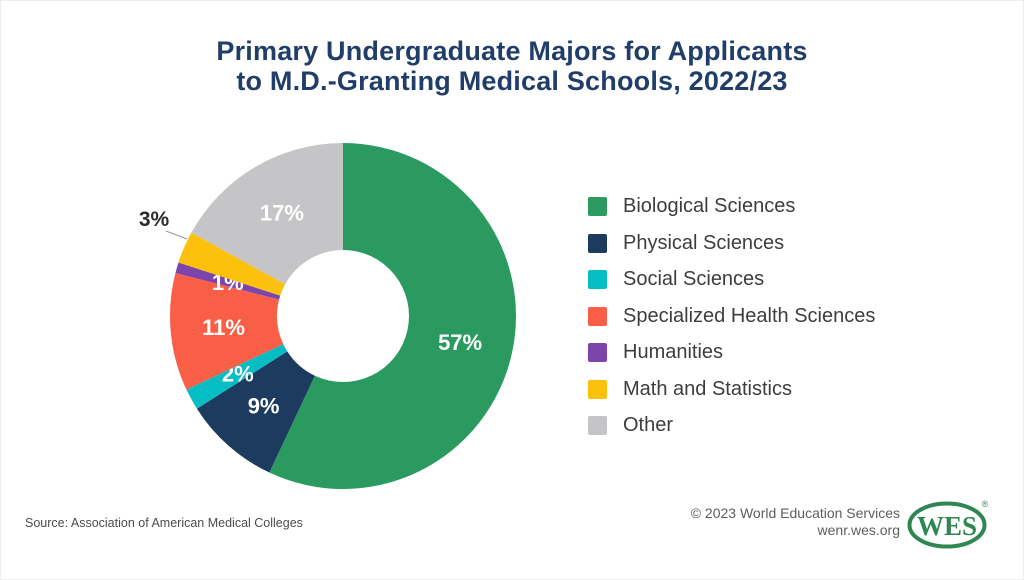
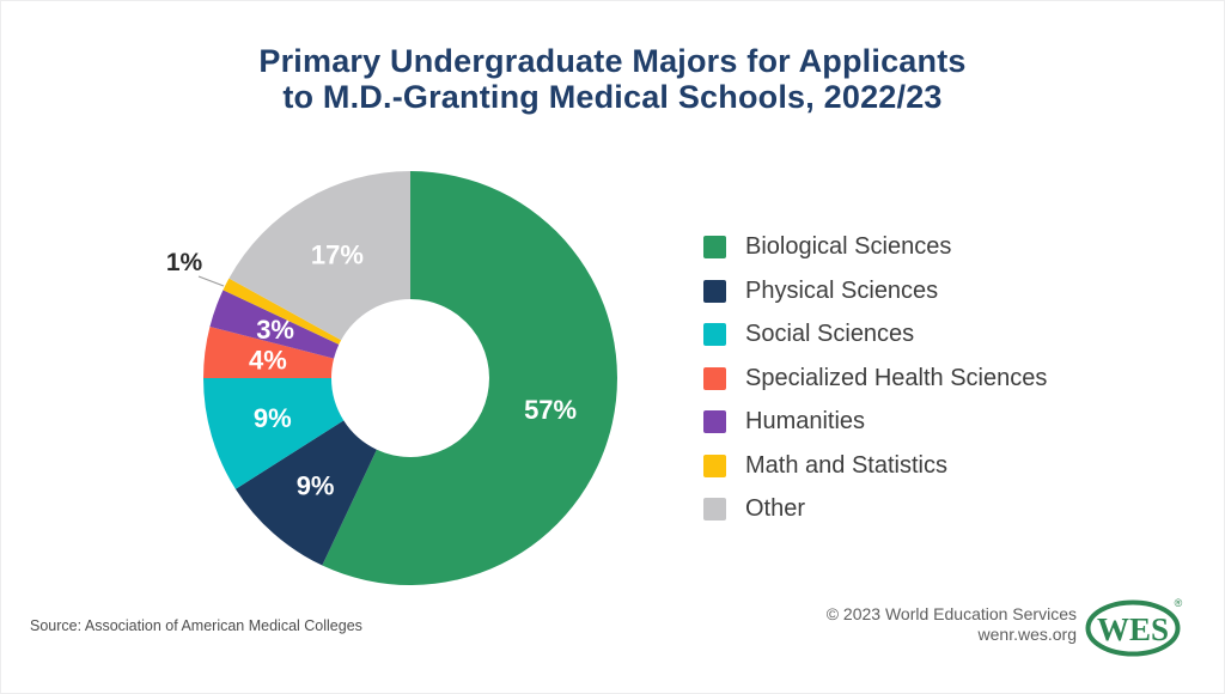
Social Sciences: 2% -> 9%
Specialized Health Sciences: 11% -> 4%
Humanities: 1% -> 3%
Math and Statistics: 3% -> 1%
